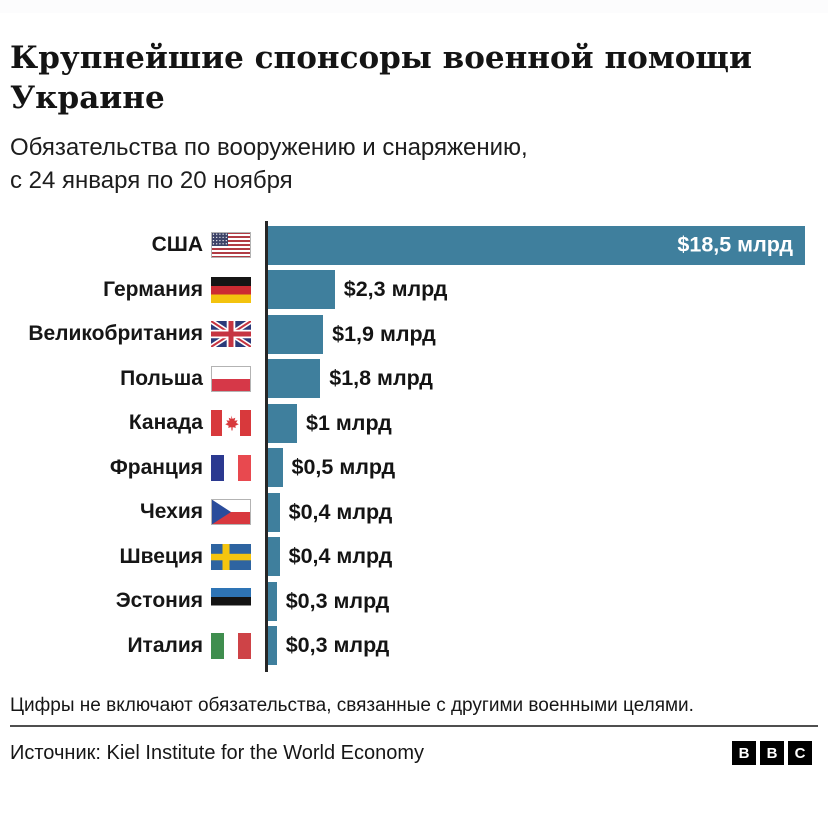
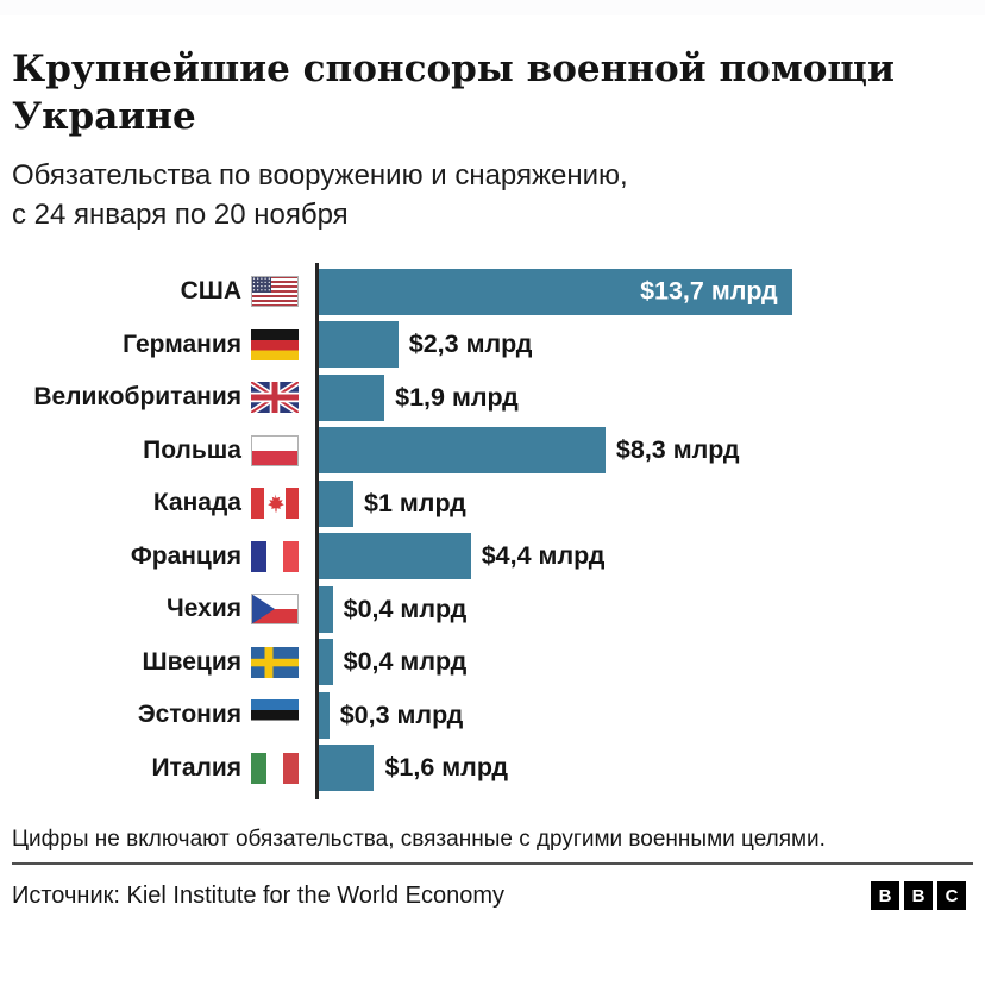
США: $18,5 -> $13,7
Польша: $1,8 -> $8,3
Франция: $0,5 -> $4,4
Италия: $0,3 -> $1,6
